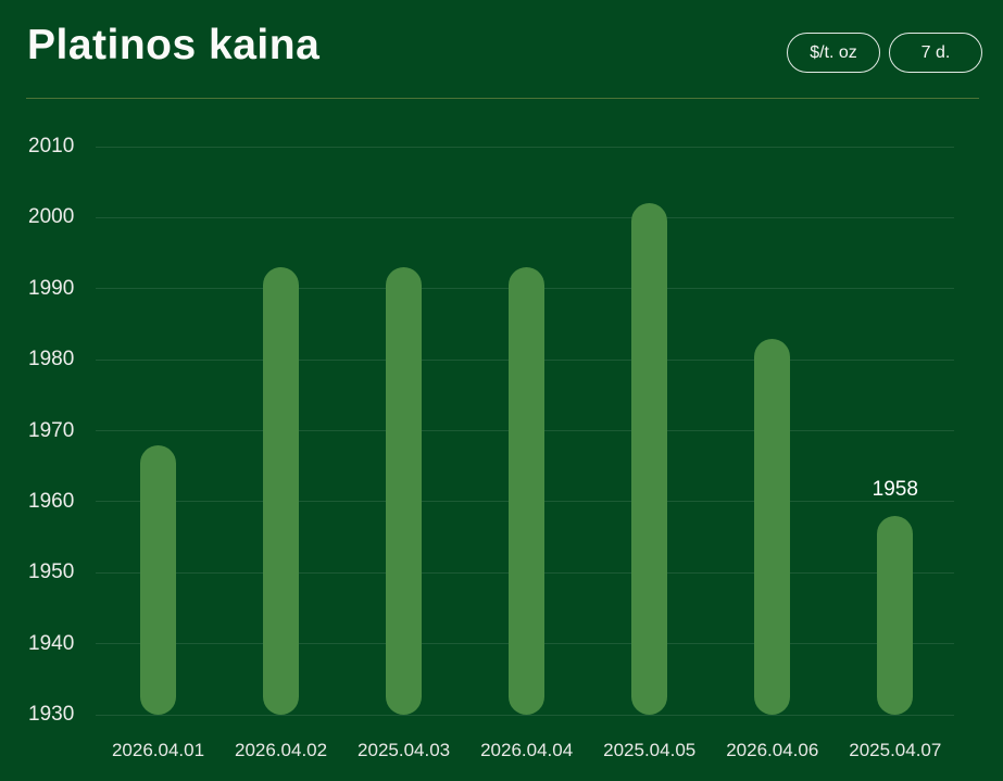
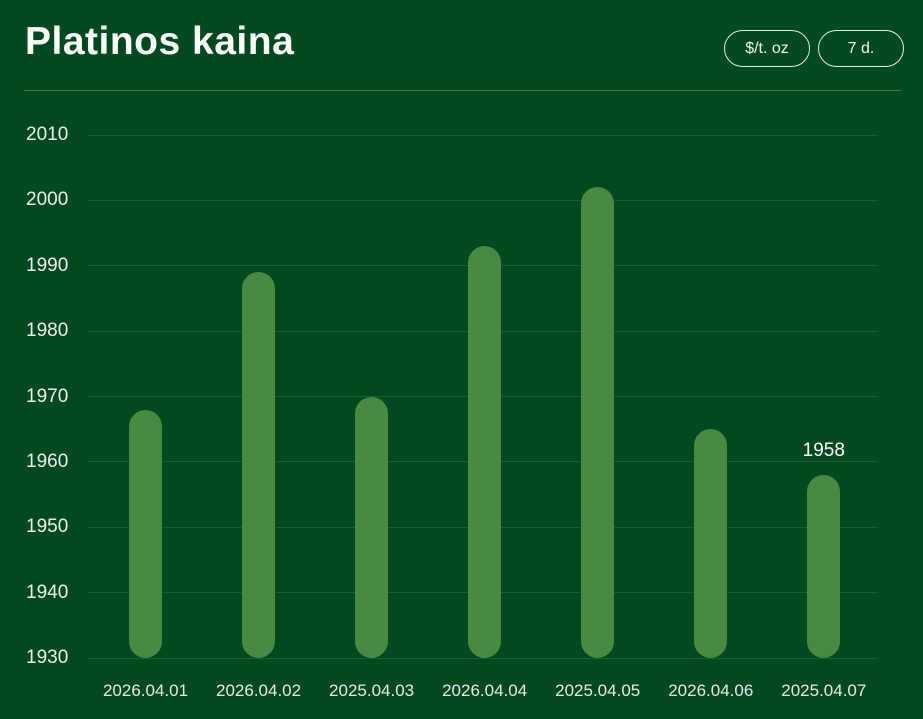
2026.04.02: 1993 -> 1989
2025.04.03: 1993 -> 1970
2026.04.06: 1983 -> 1965
